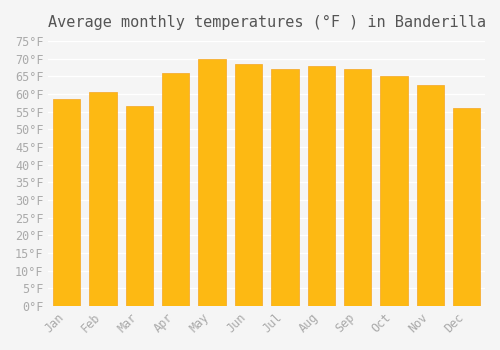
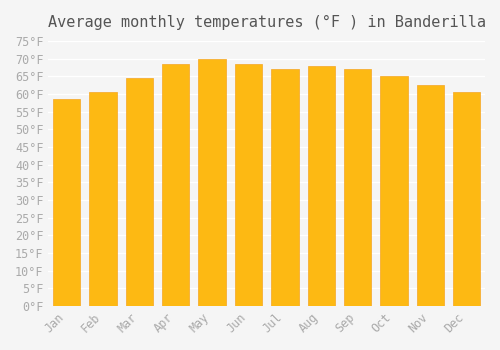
Mar: 56.5°F -> 64.5°F
Apr: 66.0°F -> 68.5°F
Dec: 56.0°F -> 60.5°F
